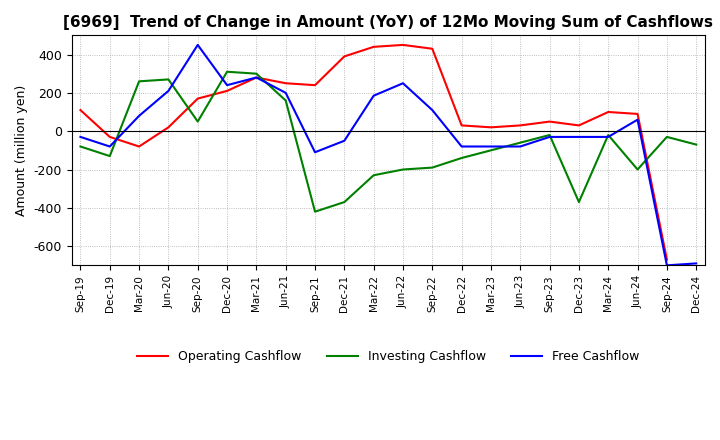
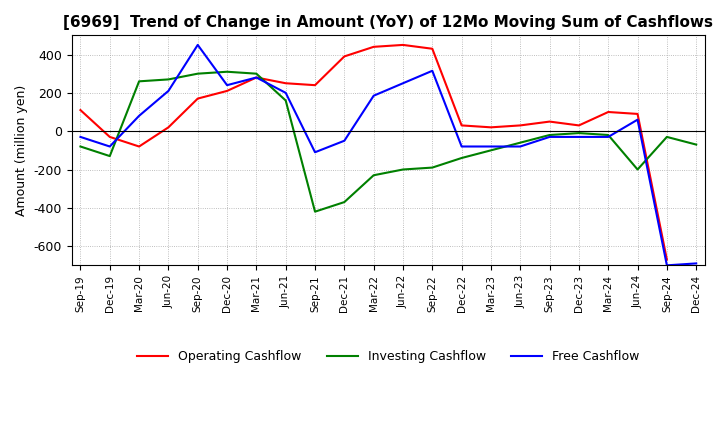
Investing Cashflow/Sep-20: 50 -> 300
Free Cashflow/Sep-22: 110 -> 320
Investing Cashflow/Dec-23: -370 -> -10
